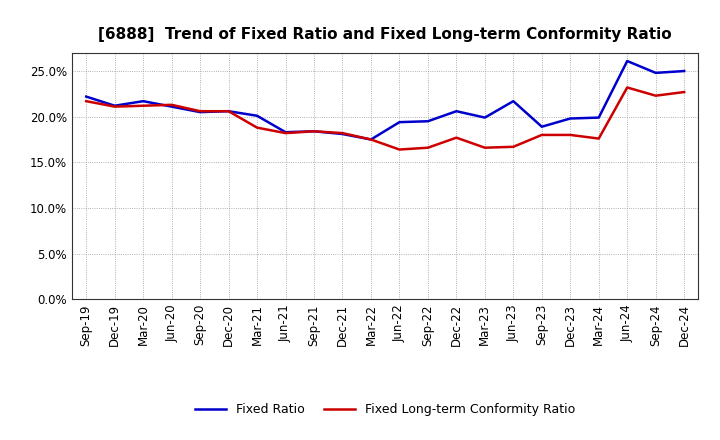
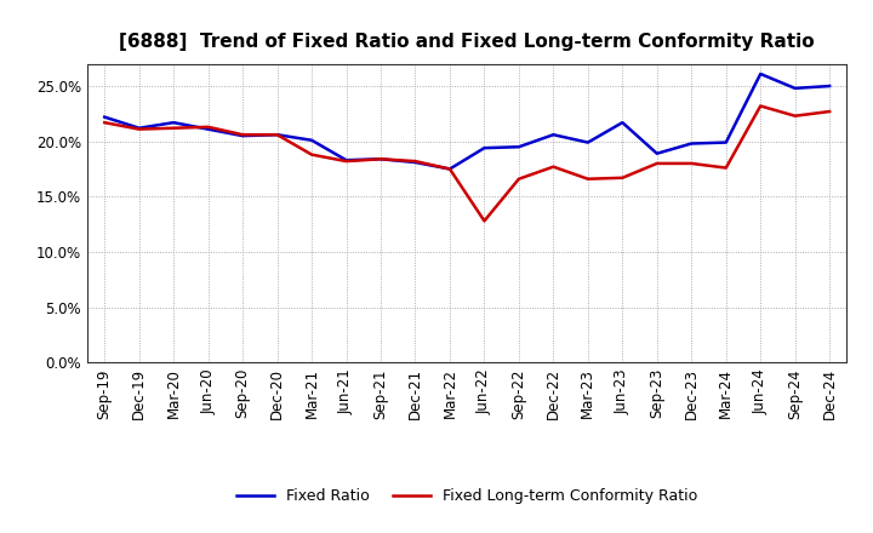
Fixed Long-term Conformity Ratio/Jun-22: 16.4% -> 12.8%
